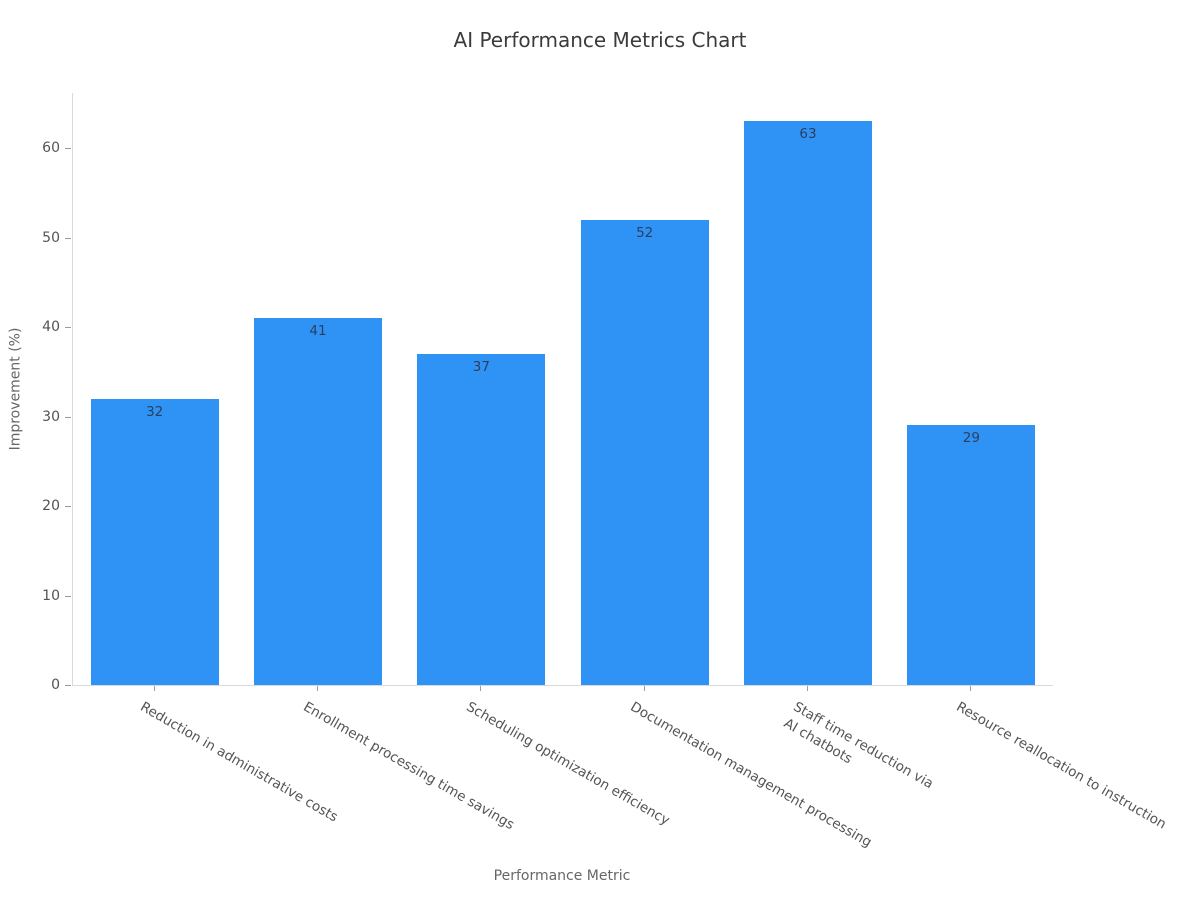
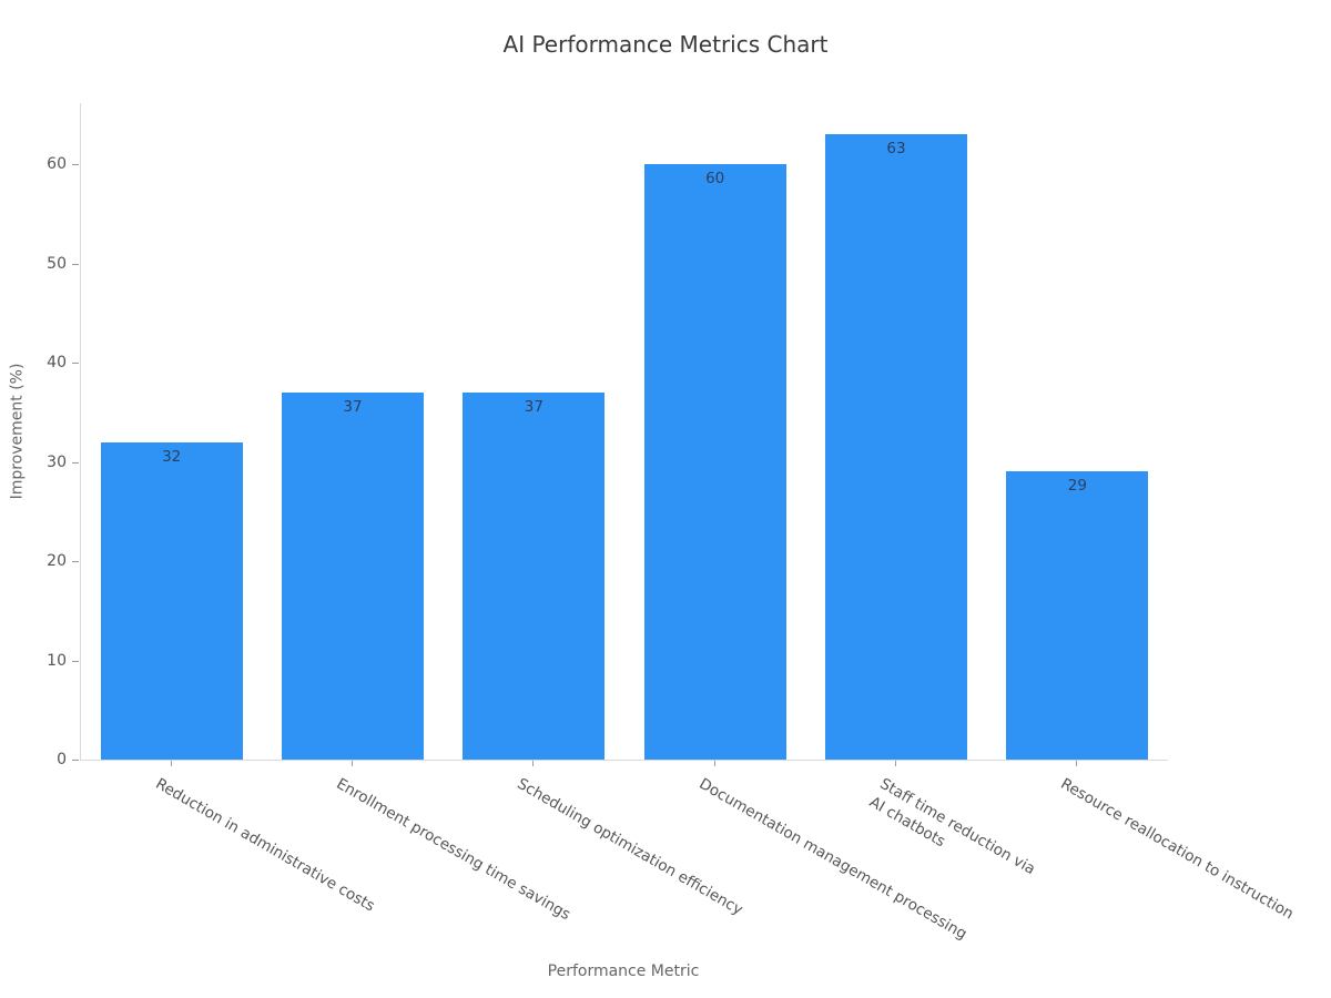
Enrollment processing time savings: 41 -> 37
Documentation management processing: 52 -> 60
